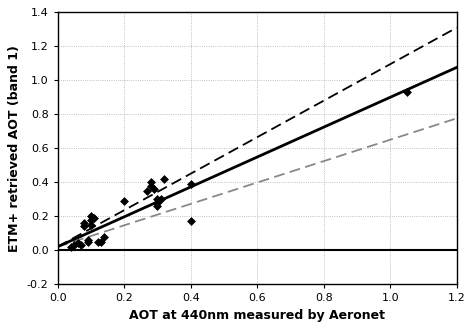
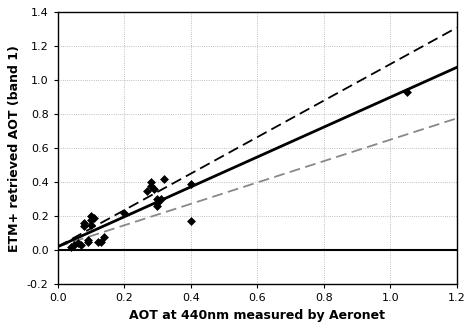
0.2: 0.29 -> 0.22
